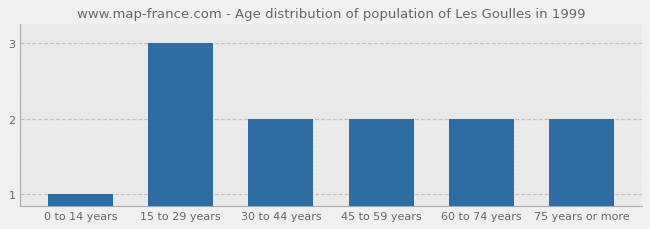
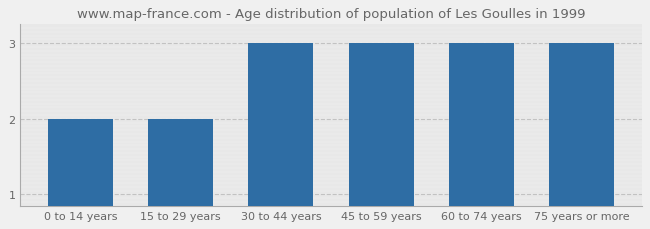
0 to 14 years: 1 -> 2
15 to 29 years: 3 -> 2
30 to 44 years: 2 -> 3
45 to 59 years: 2 -> 3
60 to 74 years: 2 -> 3
75 years or more: 2 -> 3
